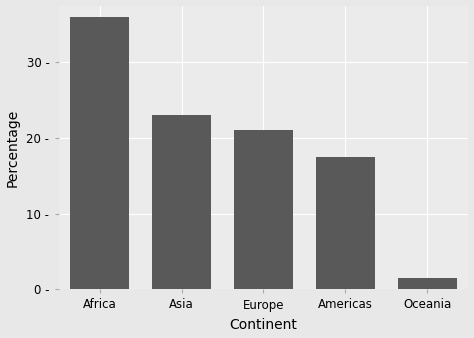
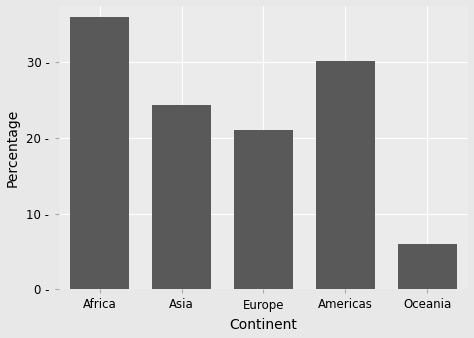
Asia: 23.0 - -> 24.4 -
Americas: 17.5 - -> 30.2 -
Oceania: 1.5 - -> 6.0 -
